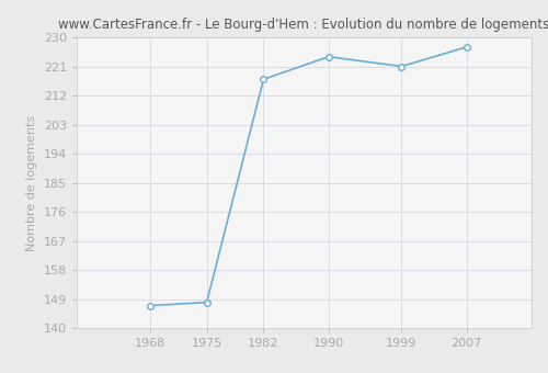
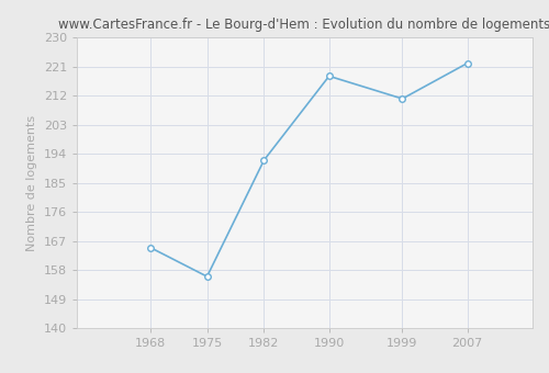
1968: 147 -> 165
1975: 148 -> 156
1982: 217 -> 192
1990: 224 -> 218
1999: 221 -> 211
2007: 227 -> 222
